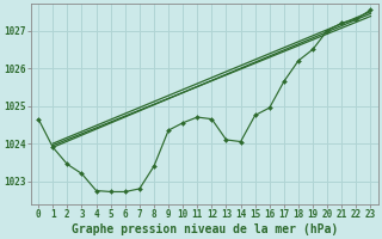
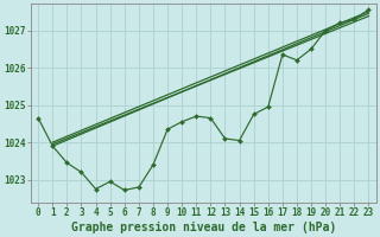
5: 1022.72 -> 1022.95
17: 1025.65 -> 1026.35
